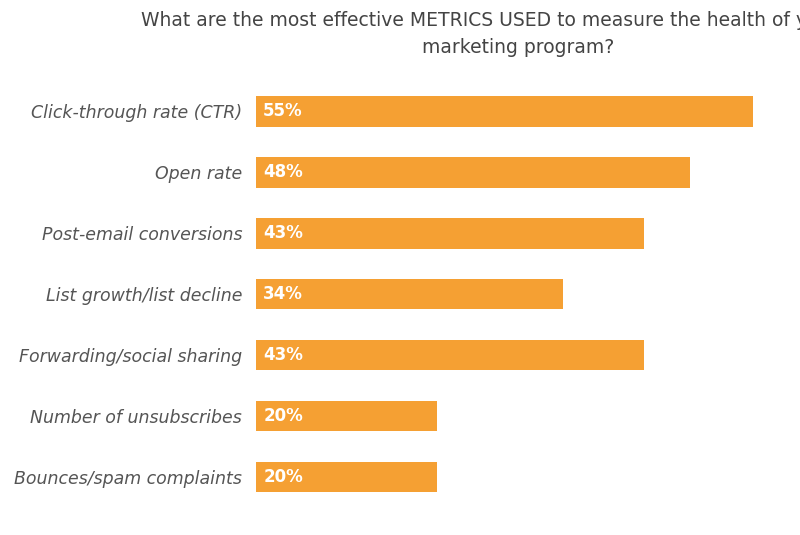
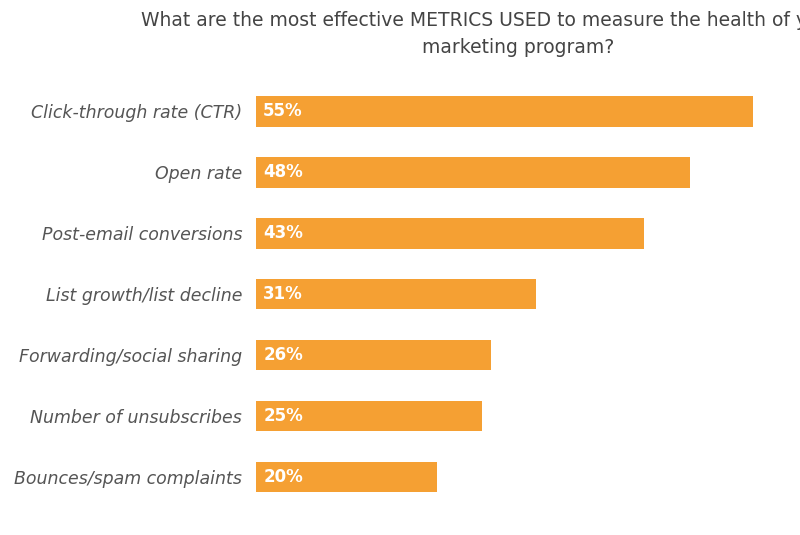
List growth/list decline: 34% -> 31%
Forwarding/social sharing: 43% -> 26%
Number of unsubscribes: 20% -> 25%
